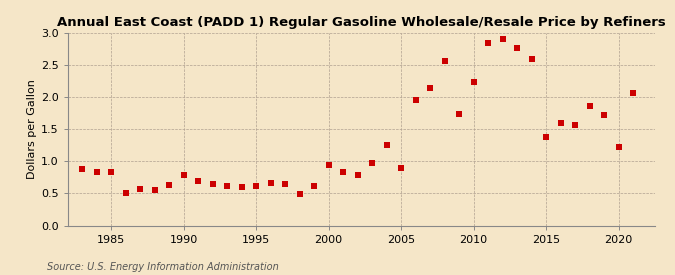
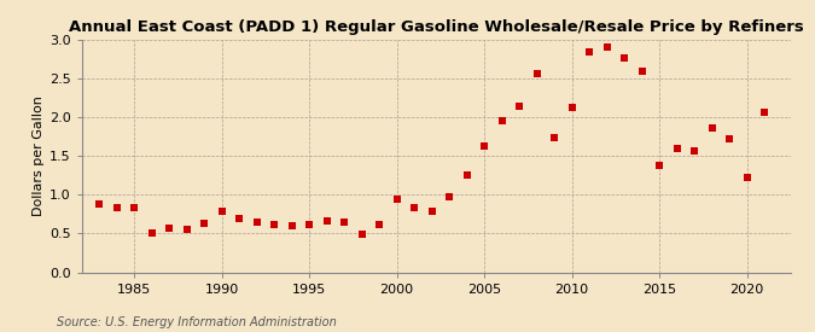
2005: 0.90 -> 1.63
2010: 2.24 -> 2.13
